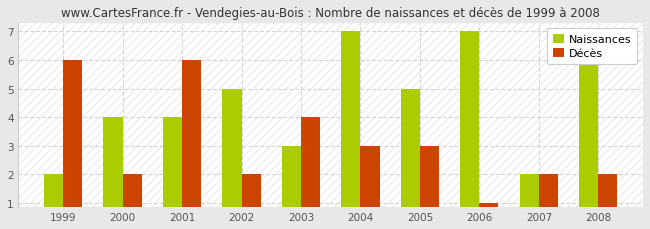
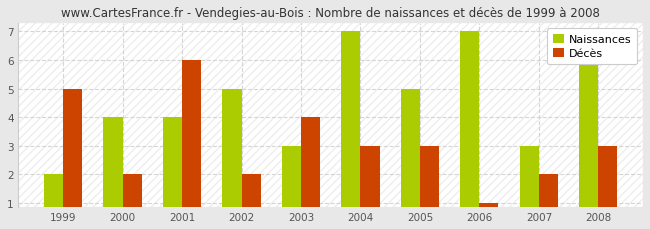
Décès/1999: 6 -> 5
Naissances/2007: 2 -> 3
Décès/2008: 2 -> 3
